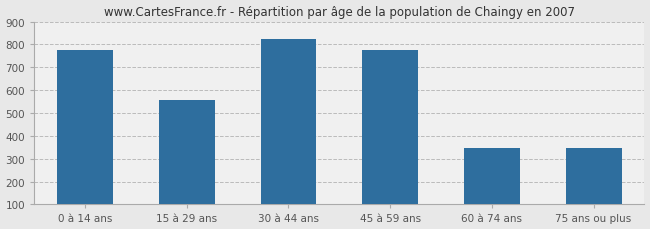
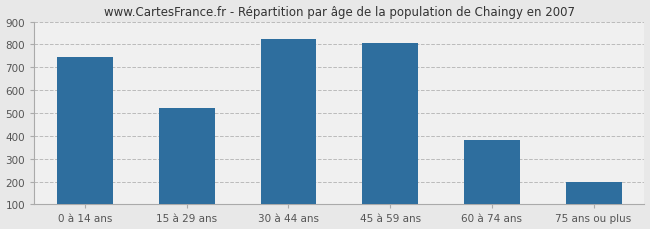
0 à 14 ans: 775 -> 745
15 à 29 ans: 555 -> 520
45 à 59 ans: 775 -> 808
60 à 74 ans: 345 -> 380
75 ans ou plus: 345 -> 200
